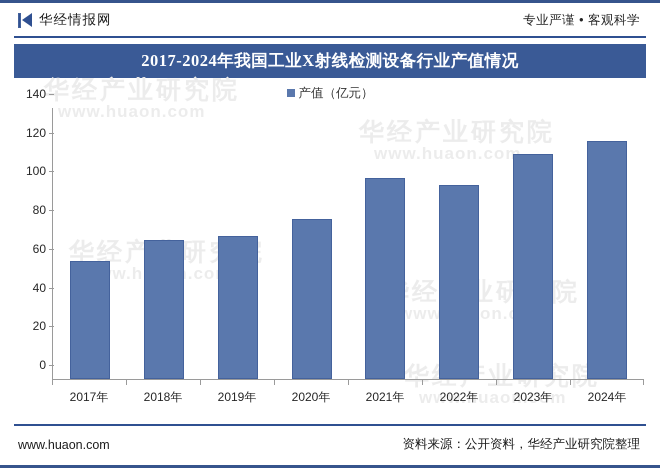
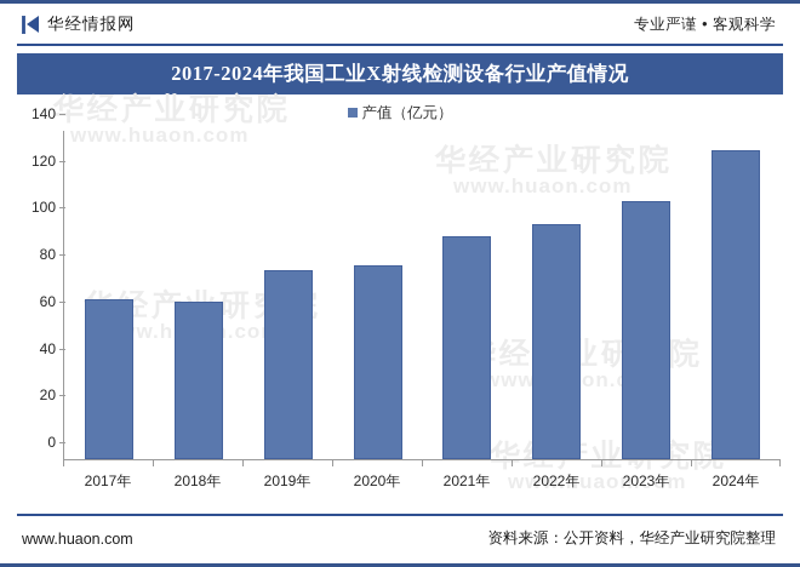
2017年: 61 -> 68
2018年: 72 -> 67
2019年: 74 -> 80
2021年: 104 -> 95
2023年: 116 -> 110
2024年: 123 -> 132
